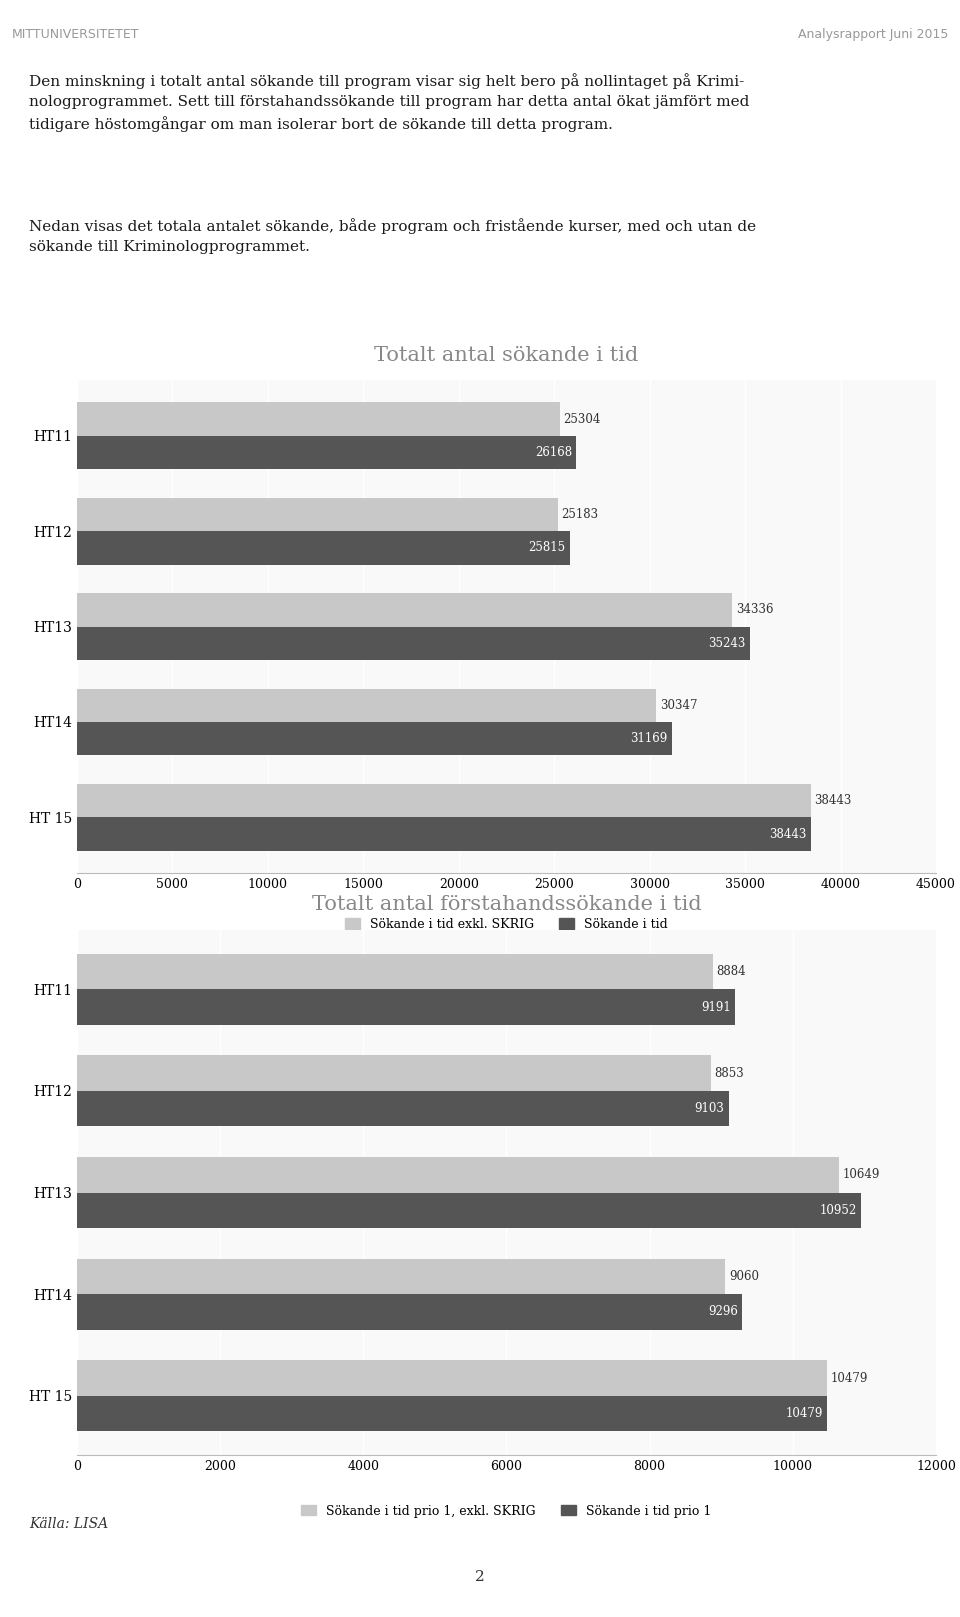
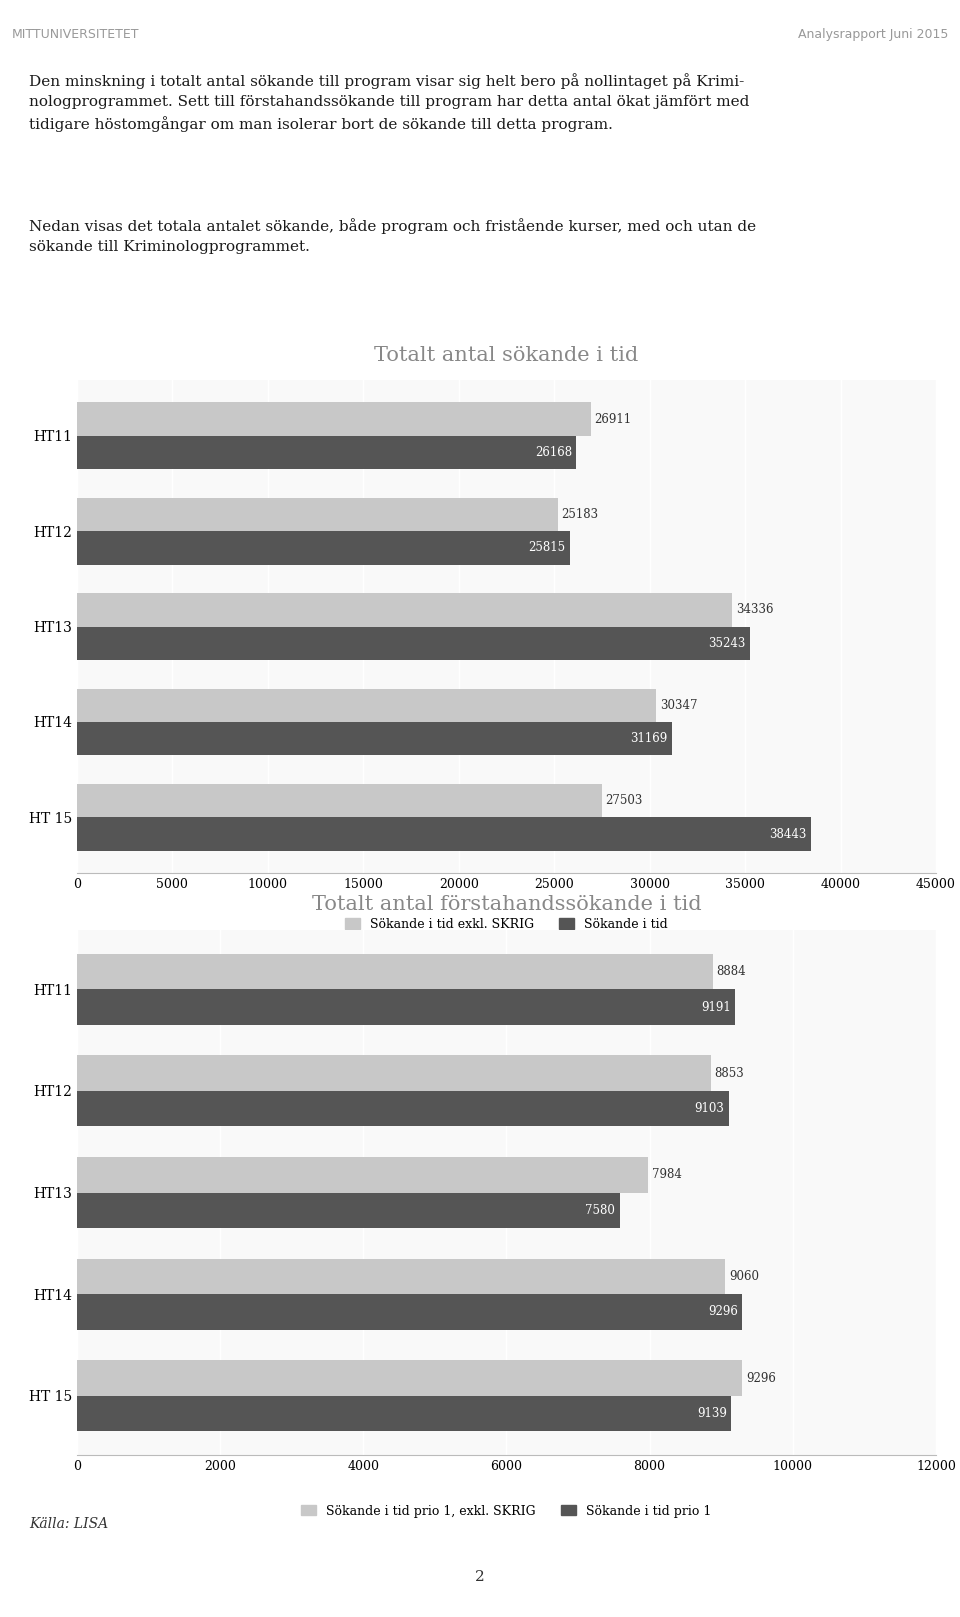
Totalt antal sökande i tid/Sökande i tid exkl. SKRIG/HT11: 25304 -> 26911
Totalt antal sökande i tid/Sökande i tid exkl. SKRIG/HT 15: 38443 -> 27503
Totalt antal förstahandssökande i tid/Sökande i tid prio 1, exkl. SKRIG/HT13: 10649 -> 7984
Totalt antal förstahandssökande i tid/Sökande i tid prio 1/HT13: 10952 -> 7580
Totalt antal förstahandssökande i tid/Sökande i tid prio 1, exkl. SKRIG/HT 15: 10479 -> 9296
Totalt antal förstahandssökande i tid/Sökande i tid prio 1/HT 15: 10479 -> 9139
